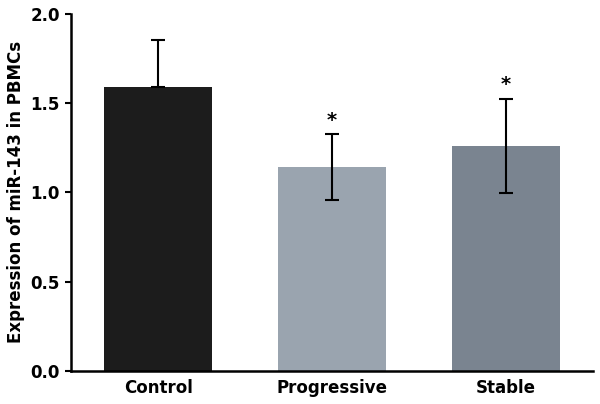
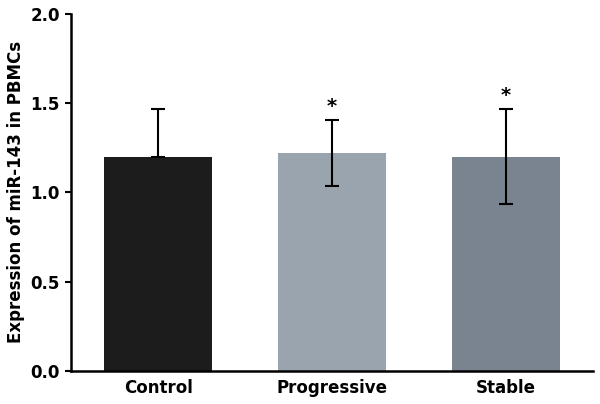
Control: 1.59 -> 1.20
Progressive: 1.14 -> 1.22
Stable: 1.26 -> 1.20
